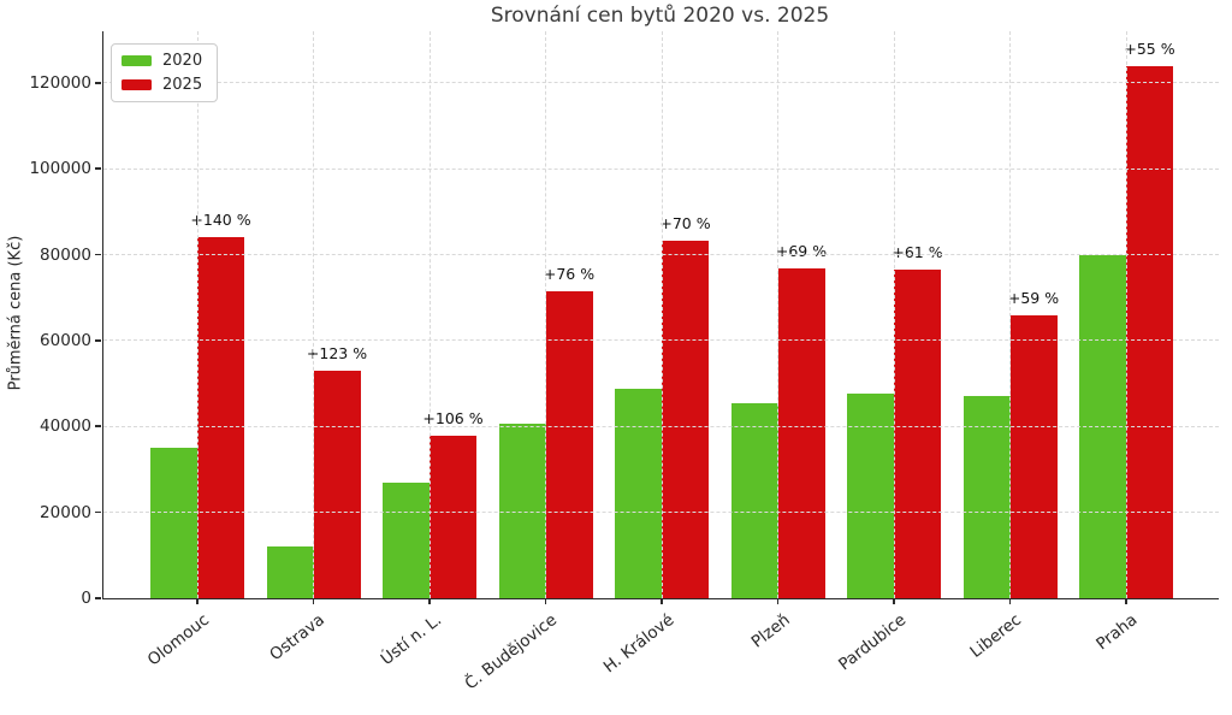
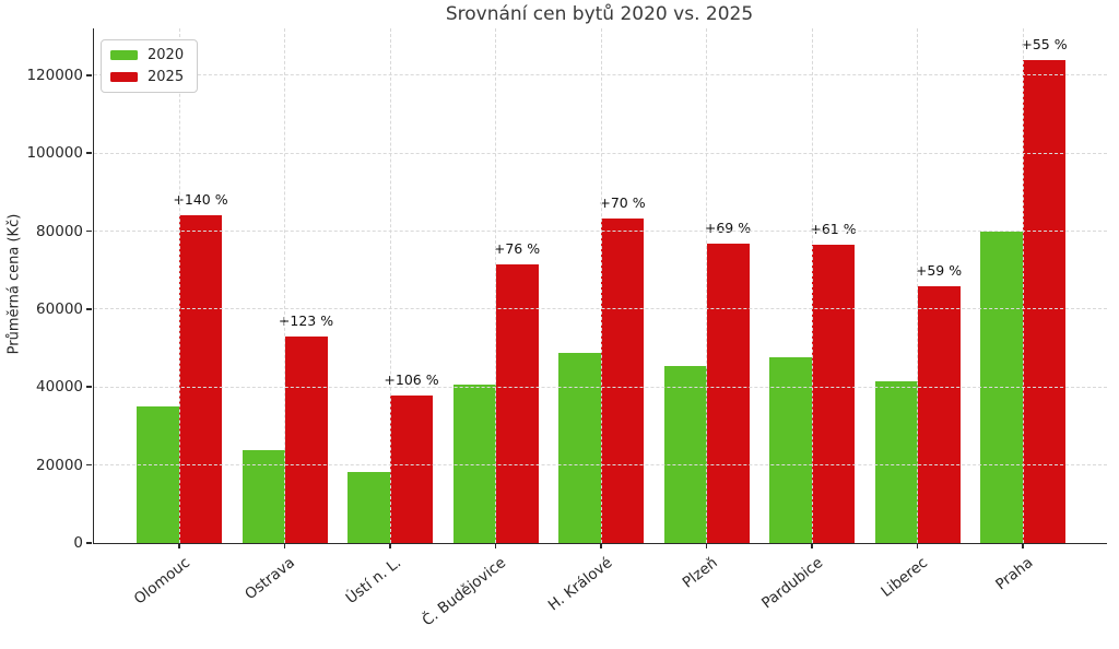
2020/Ostrava: 12000 -> 24000
2020/Ústí n. L.: 27000 -> 18000
2020/Liberec: 47000 -> 41000
